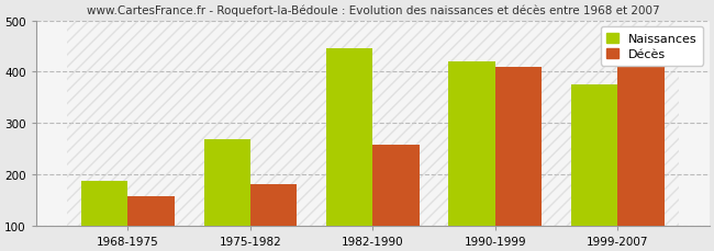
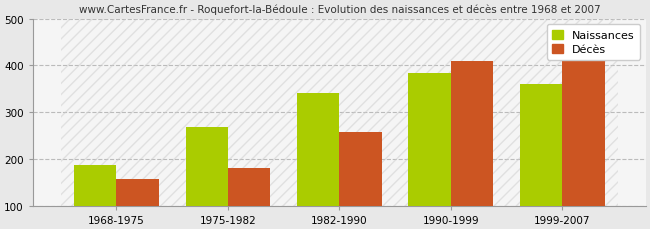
Naissances/1982-1990: 445 -> 342
Naissances/1990-1999: 420 -> 383
Naissances/1999-2007: 375 -> 360
